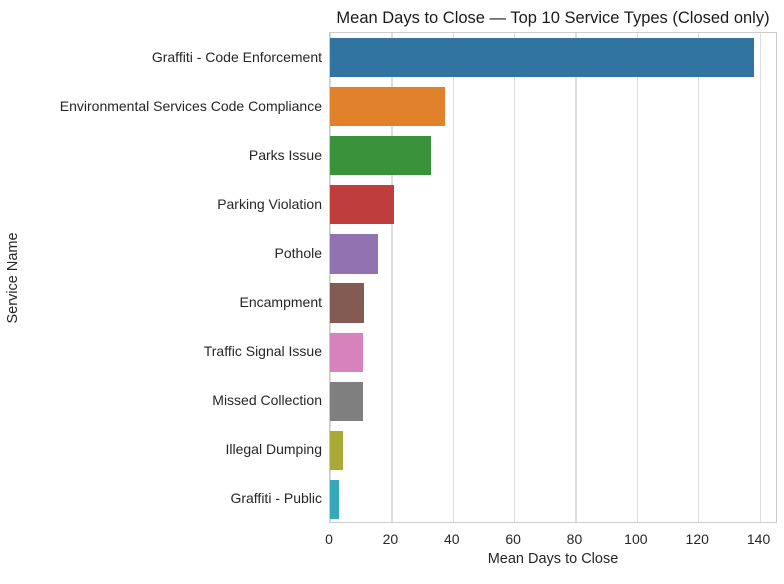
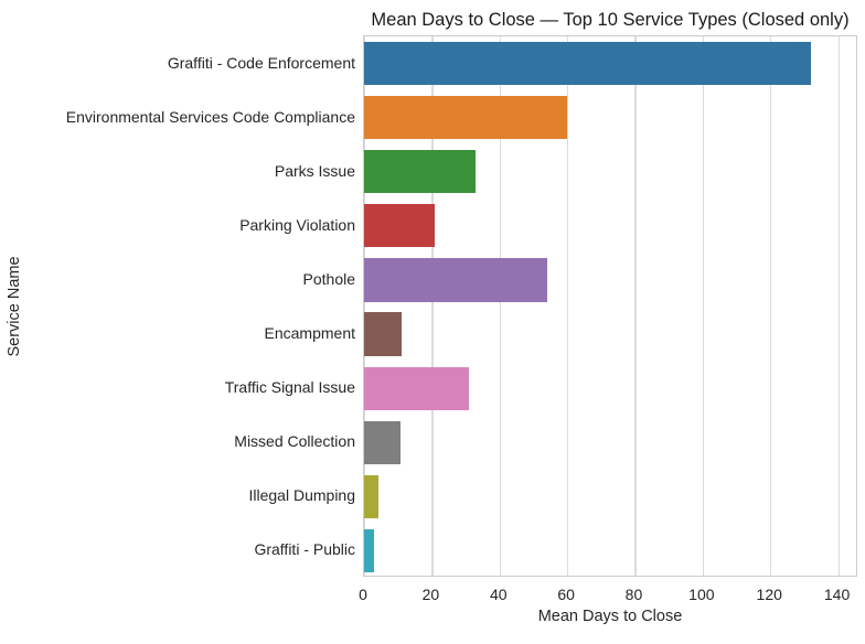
Graffiti - Code Enforcement: 138 -> 132
Environmental Services Code Compliance: 38 -> 60
Pothole: 16 -> 54
Traffic Signal Issue: 11 -> 31
